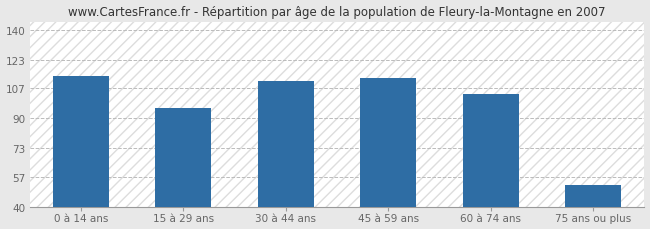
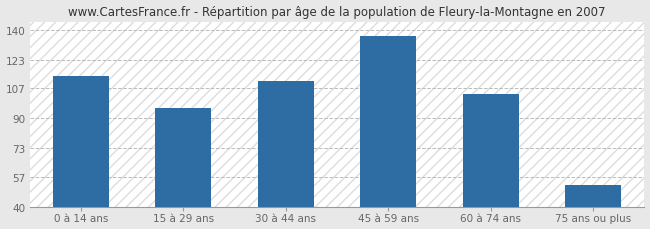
45 à 59 ans: 113 -> 137
